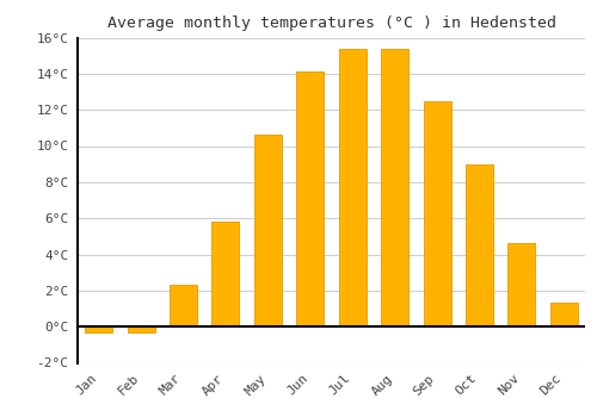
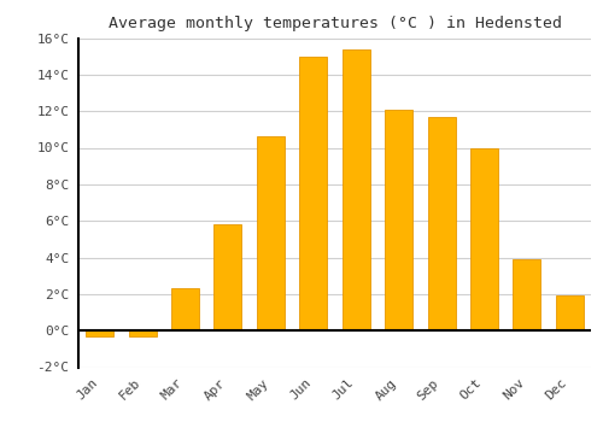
Jun: 14.1°C -> 15.0°C
Aug: 15.4°C -> 12.1°C
Sep: 12.5°C -> 11.7°C
Oct: 9.0°C -> 10.0°C
Nov: 4.6°C -> 3.9°C
Dec: 1.3°C -> 1.9°C
